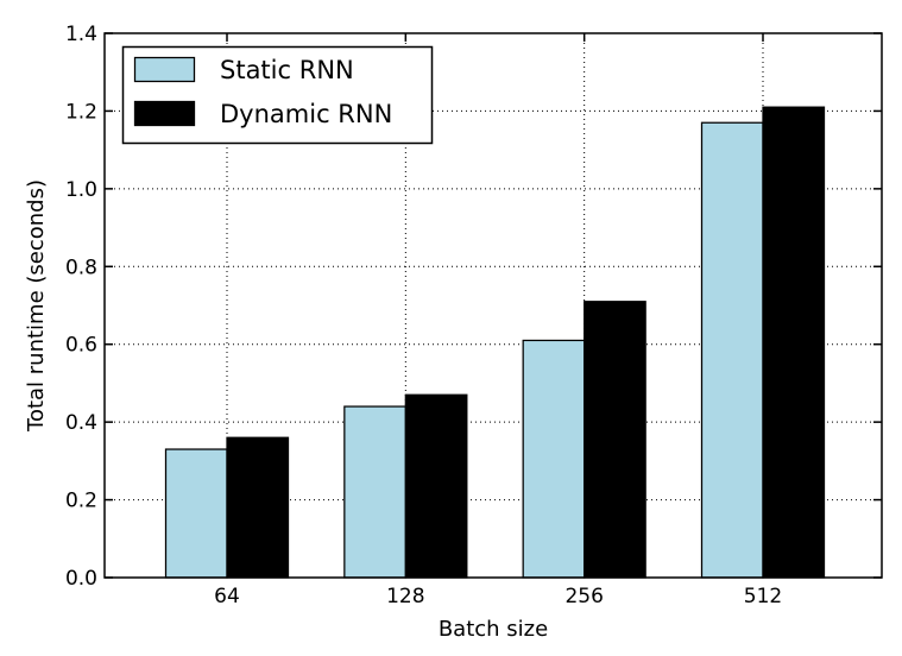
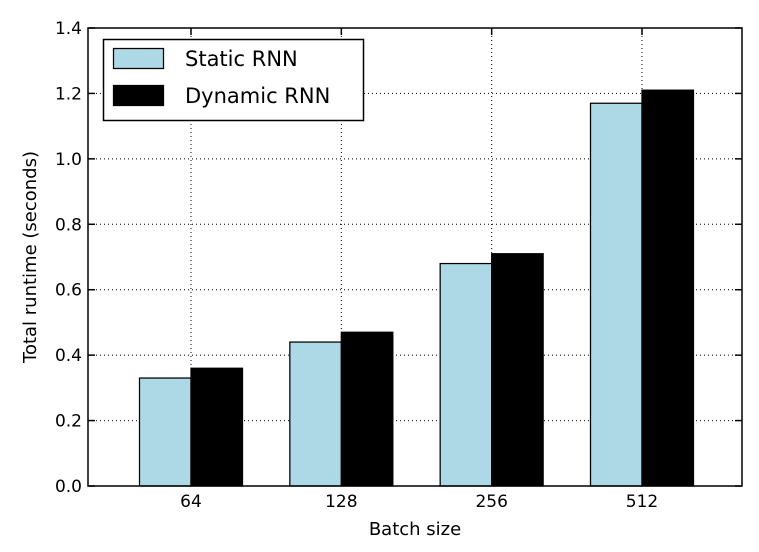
Static RNN/256: 0.61 -> 0.68
